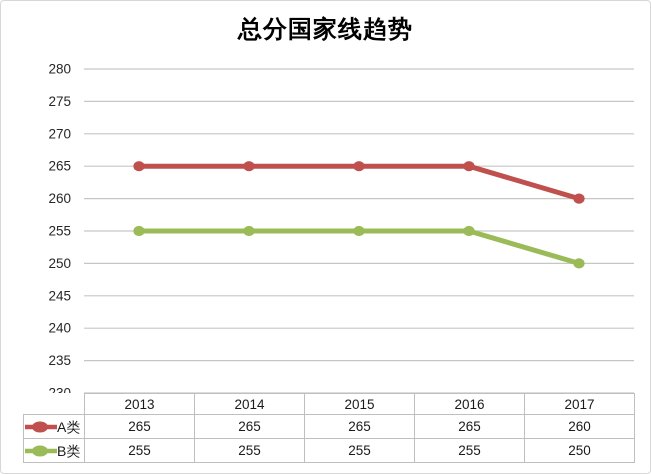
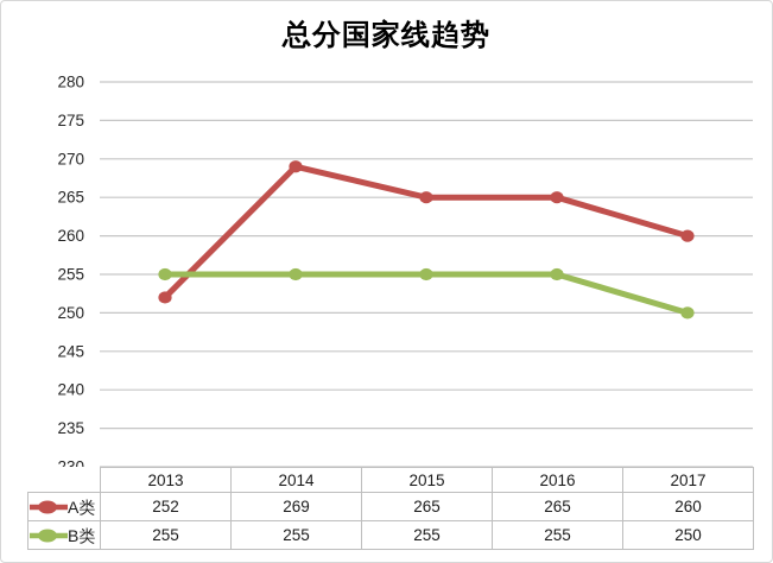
A类/2013: 265 -> 252
A类/2014: 265 -> 269
